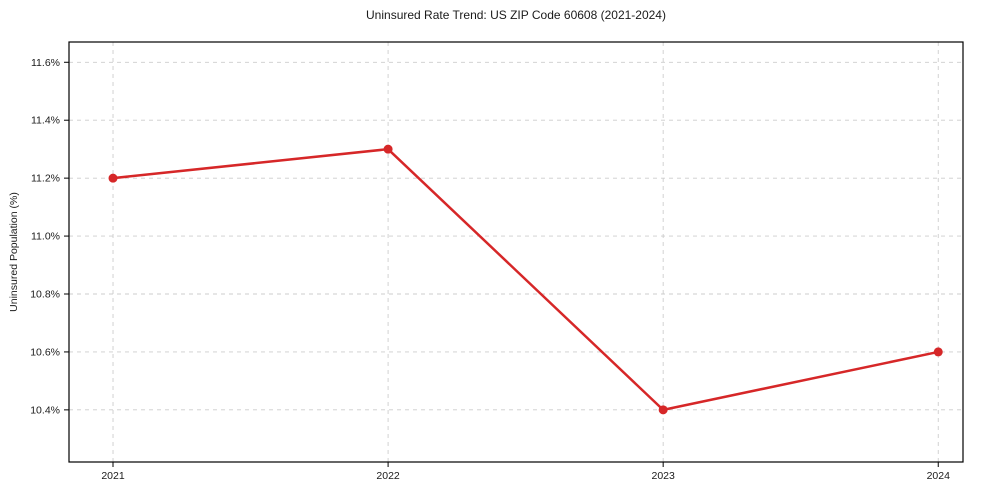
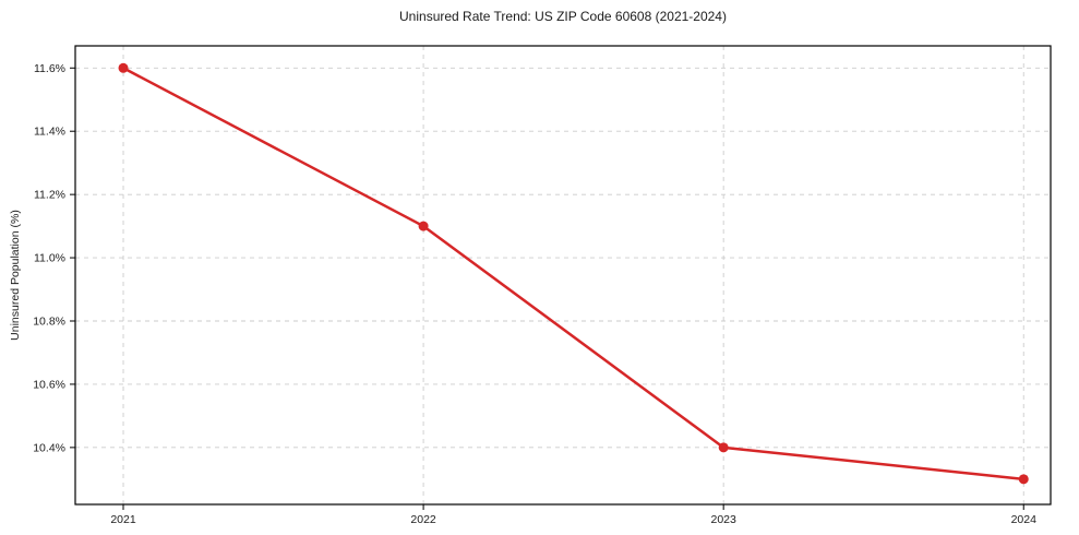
2021: 11.2% -> 11.6%
2022: 11.3% -> 11.1%
2024: 10.6% -> 10.3%
